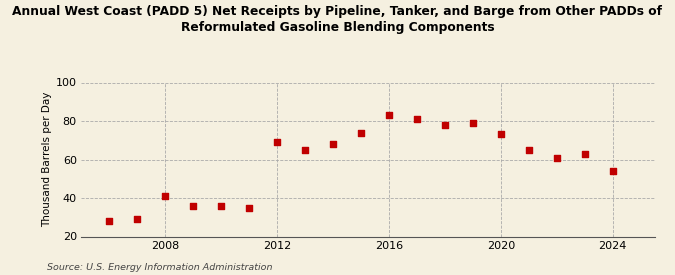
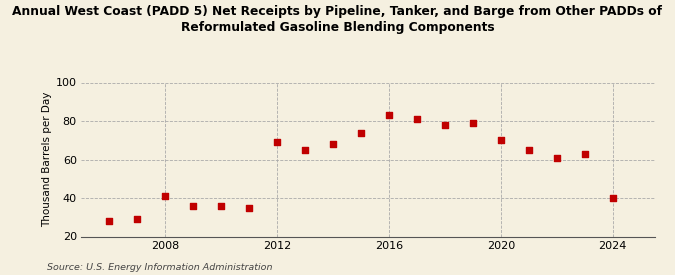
2020: 73 -> 70
2024: 54 -> 40
